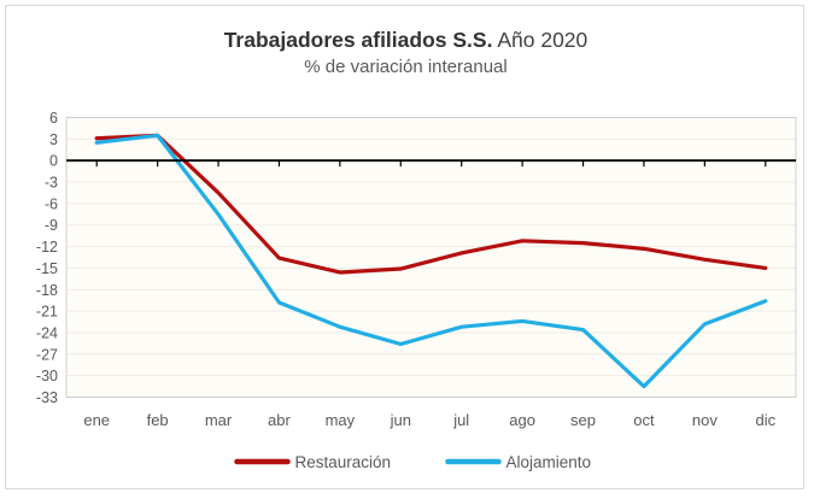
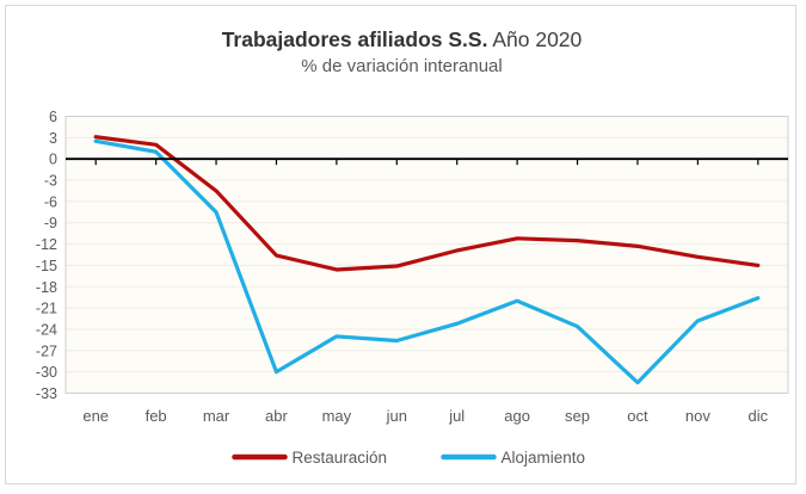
Restauración/feb: 4 -> 2
Alojamiento/feb: 4 -> 1
Alojamiento/abr: -20 -> -30
Alojamiento/may: -23 -> -25
Alojamiento/ago: -22 -> -20
